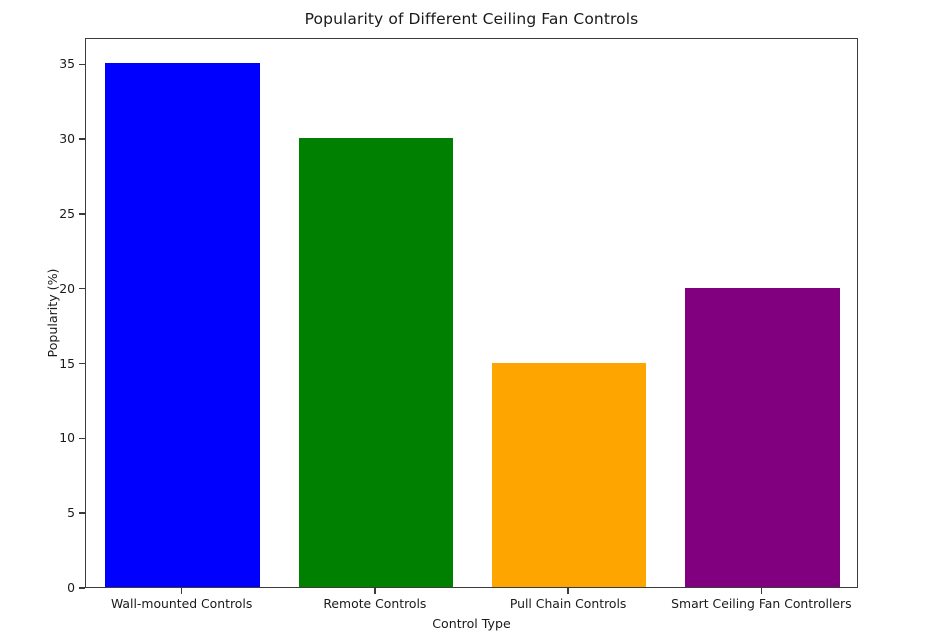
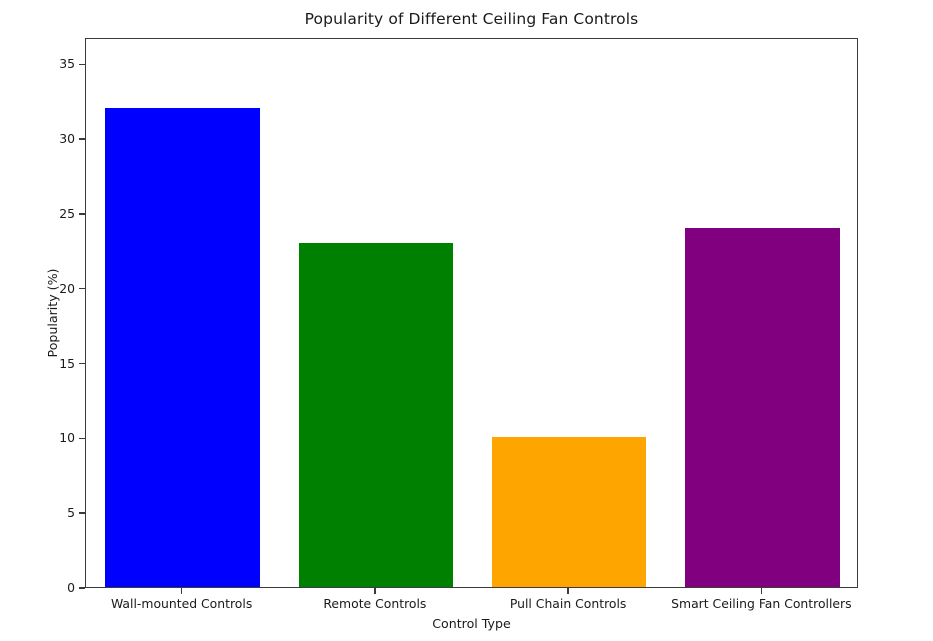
Wall-mounted Controls: 35 -> 32
Remote Controls: 30 -> 23
Pull Chain Controls: 15 -> 10
Smart Ceiling Fan Controllers: 20 -> 24
